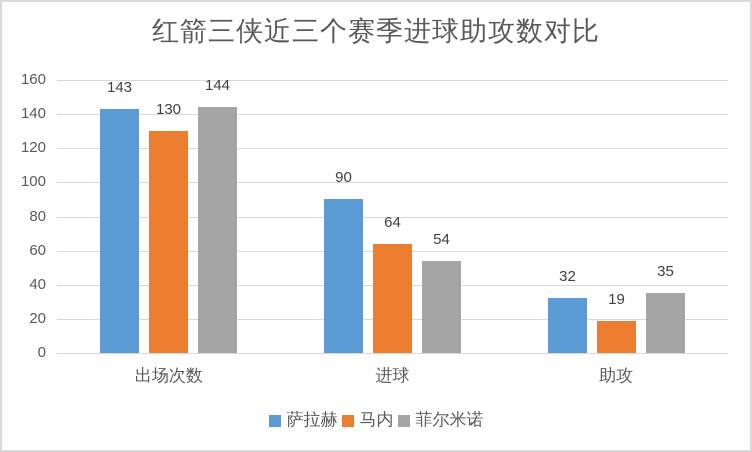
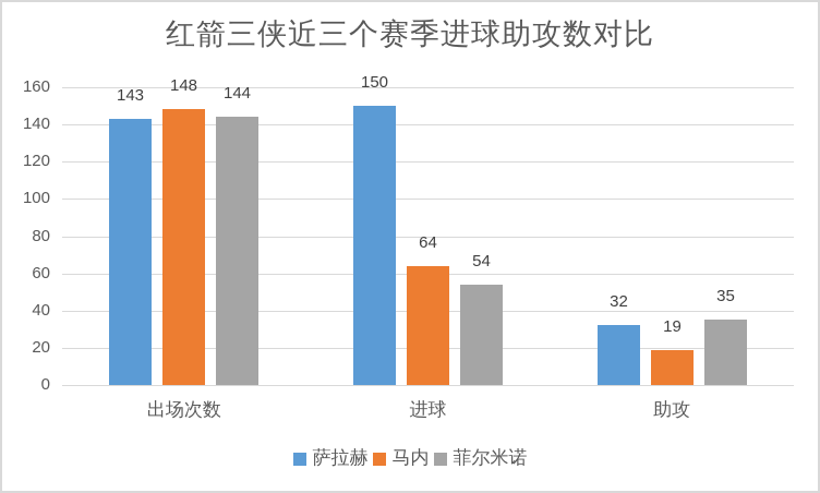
马内/出场次数: 130 -> 148
萨拉赫/进球: 90 -> 150
